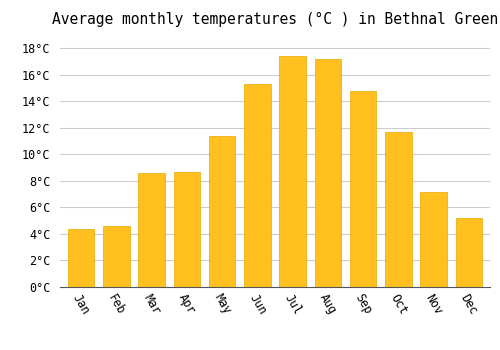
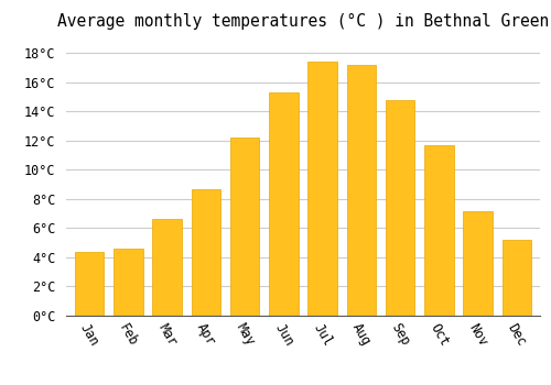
Mar: 8.6°C -> 6.6°C
May: 11.4°C -> 12.2°C
